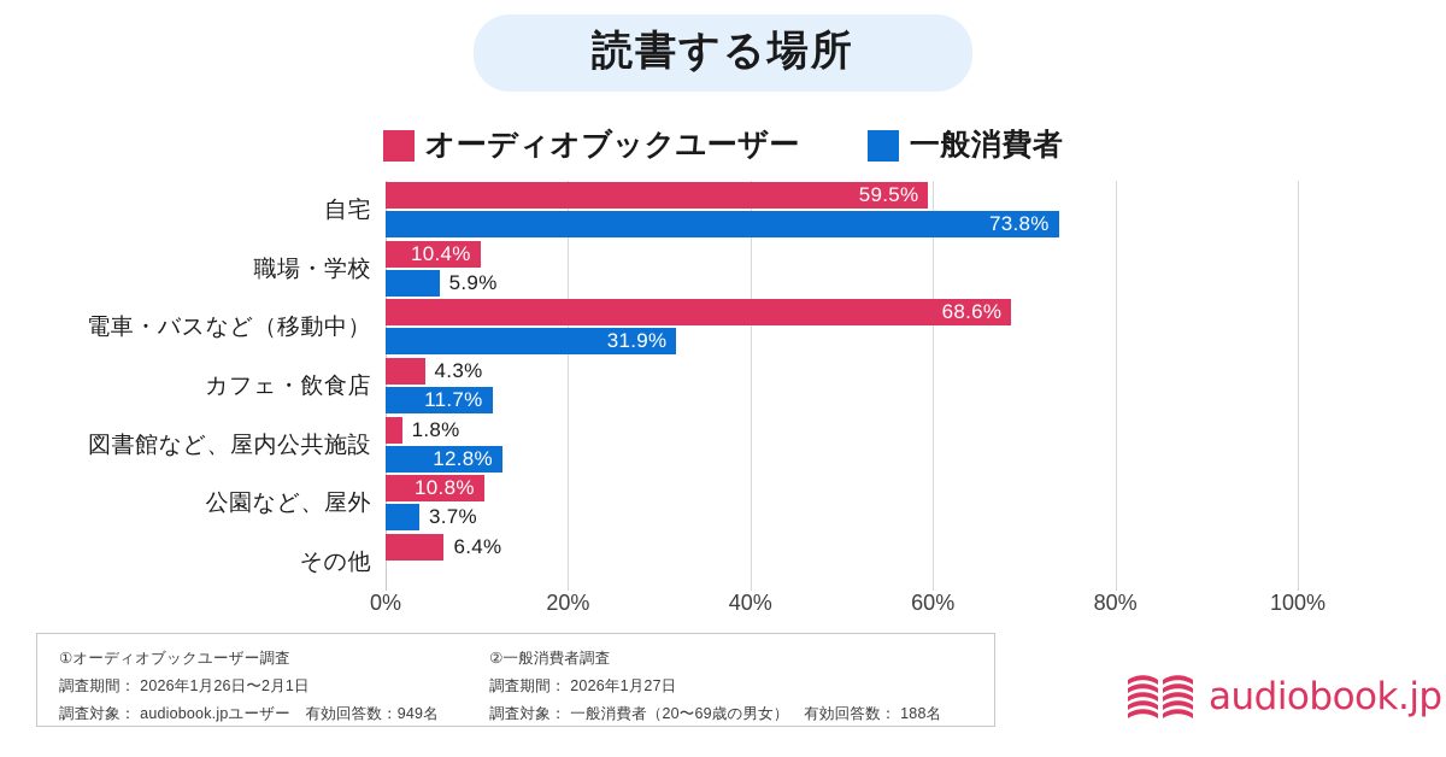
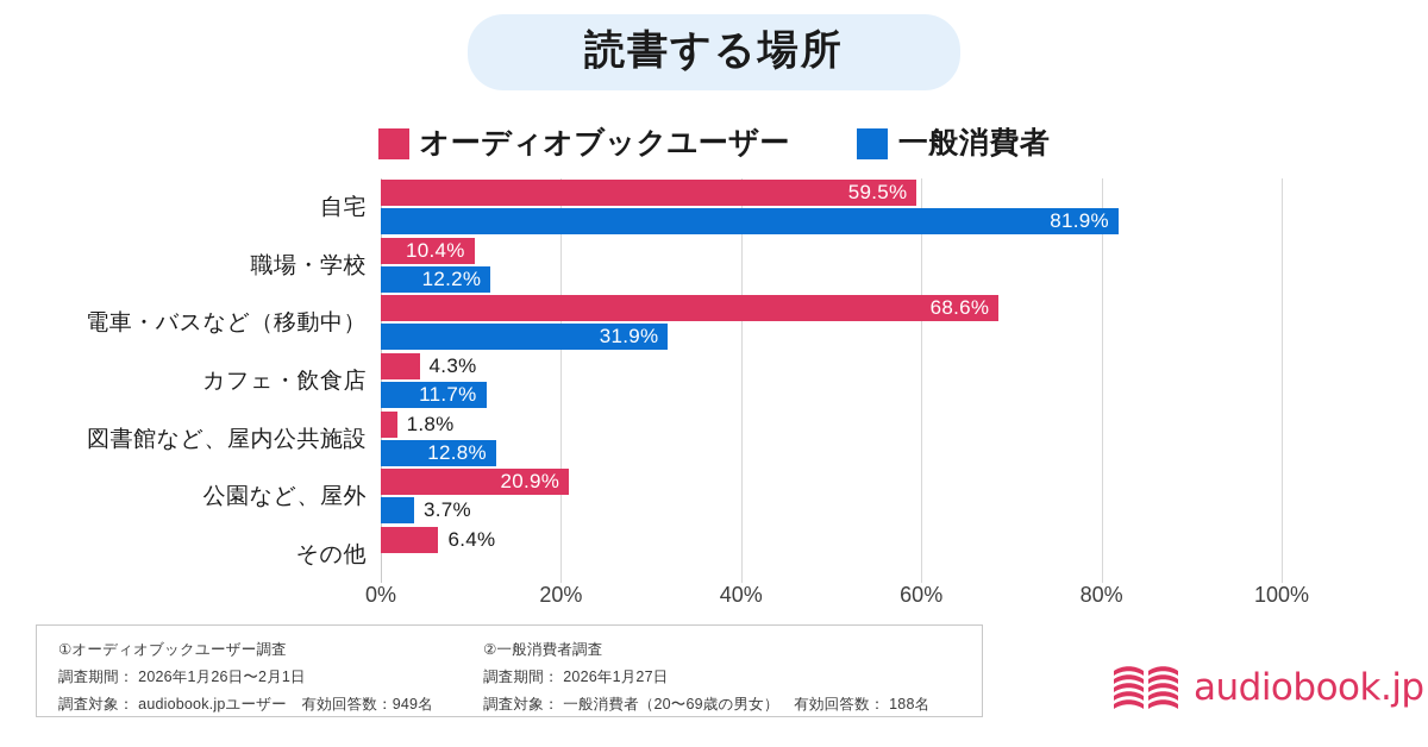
一般消費者/自宅: 73.8% -> 81.9%
一般消費者/職場・学校: 5.9% -> 12.2%
オーディオブックユーザー/公園など、屋外: 10.8% -> 20.9%
